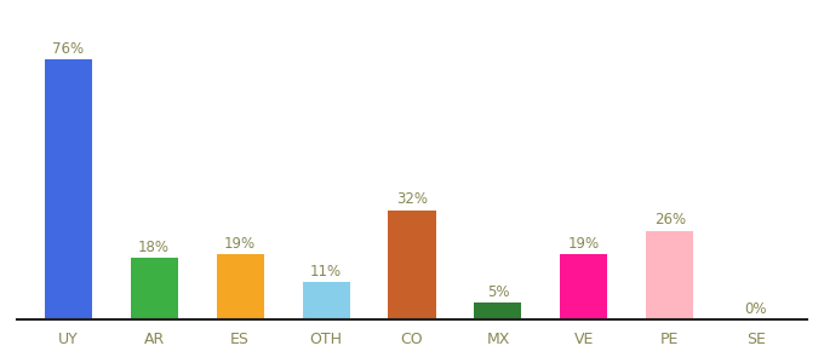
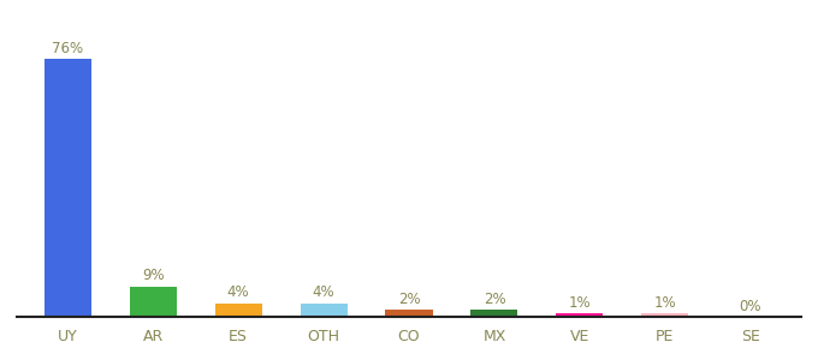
AR: 18% -> 9%
ES: 19% -> 4%
OTH: 11% -> 4%
CO: 32% -> 2%
MX: 5% -> 2%
VE: 19% -> 1%
PE: 26% -> 1%
